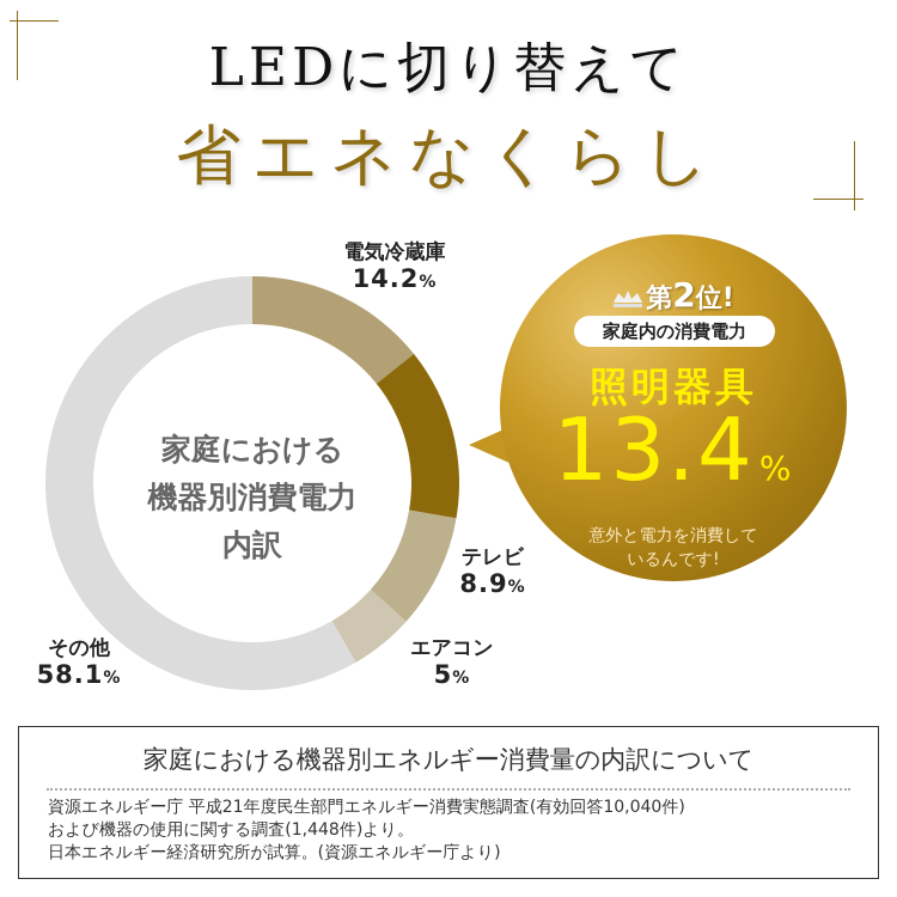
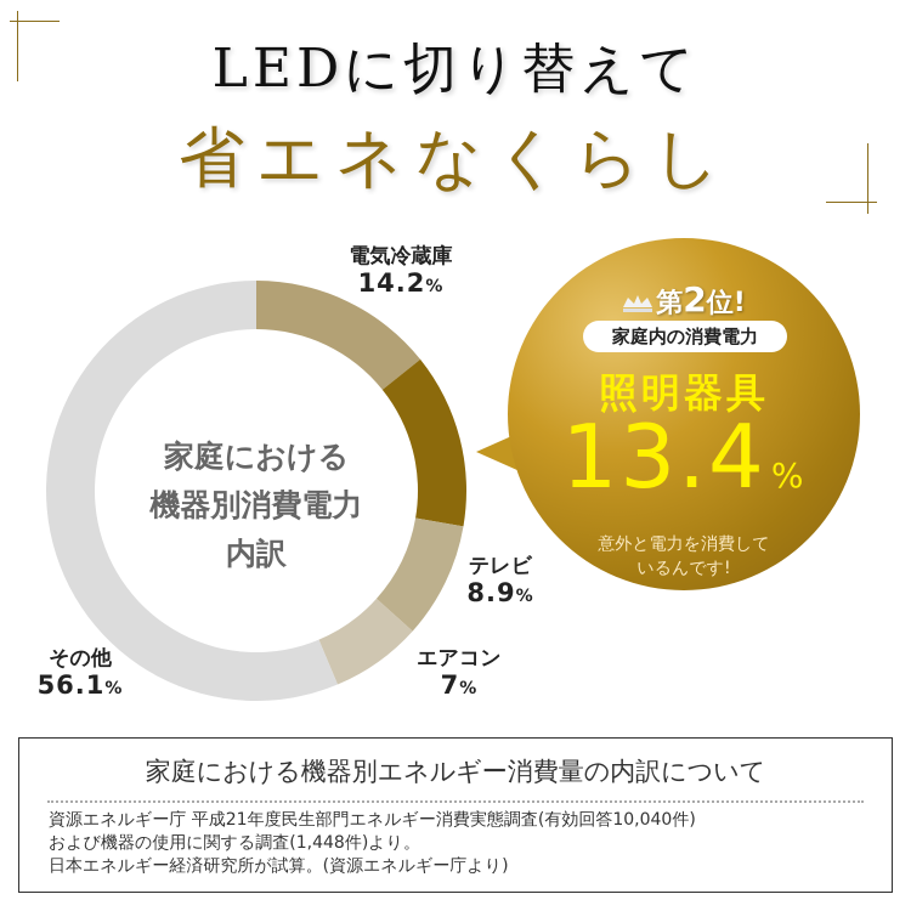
エアコン: 5 -> 7
その他: 58.1 -> 56.1
